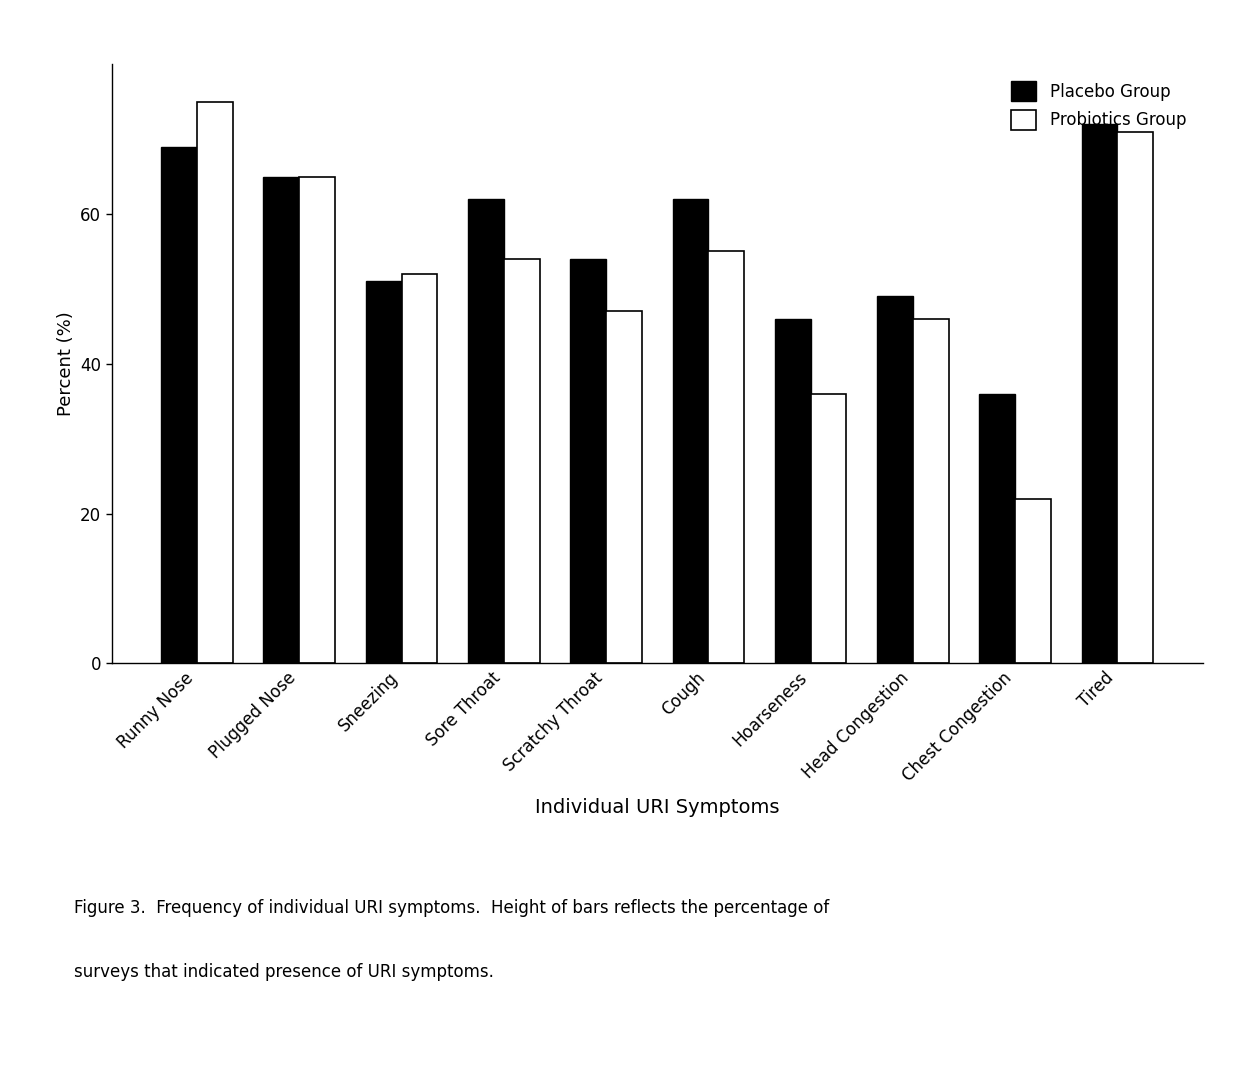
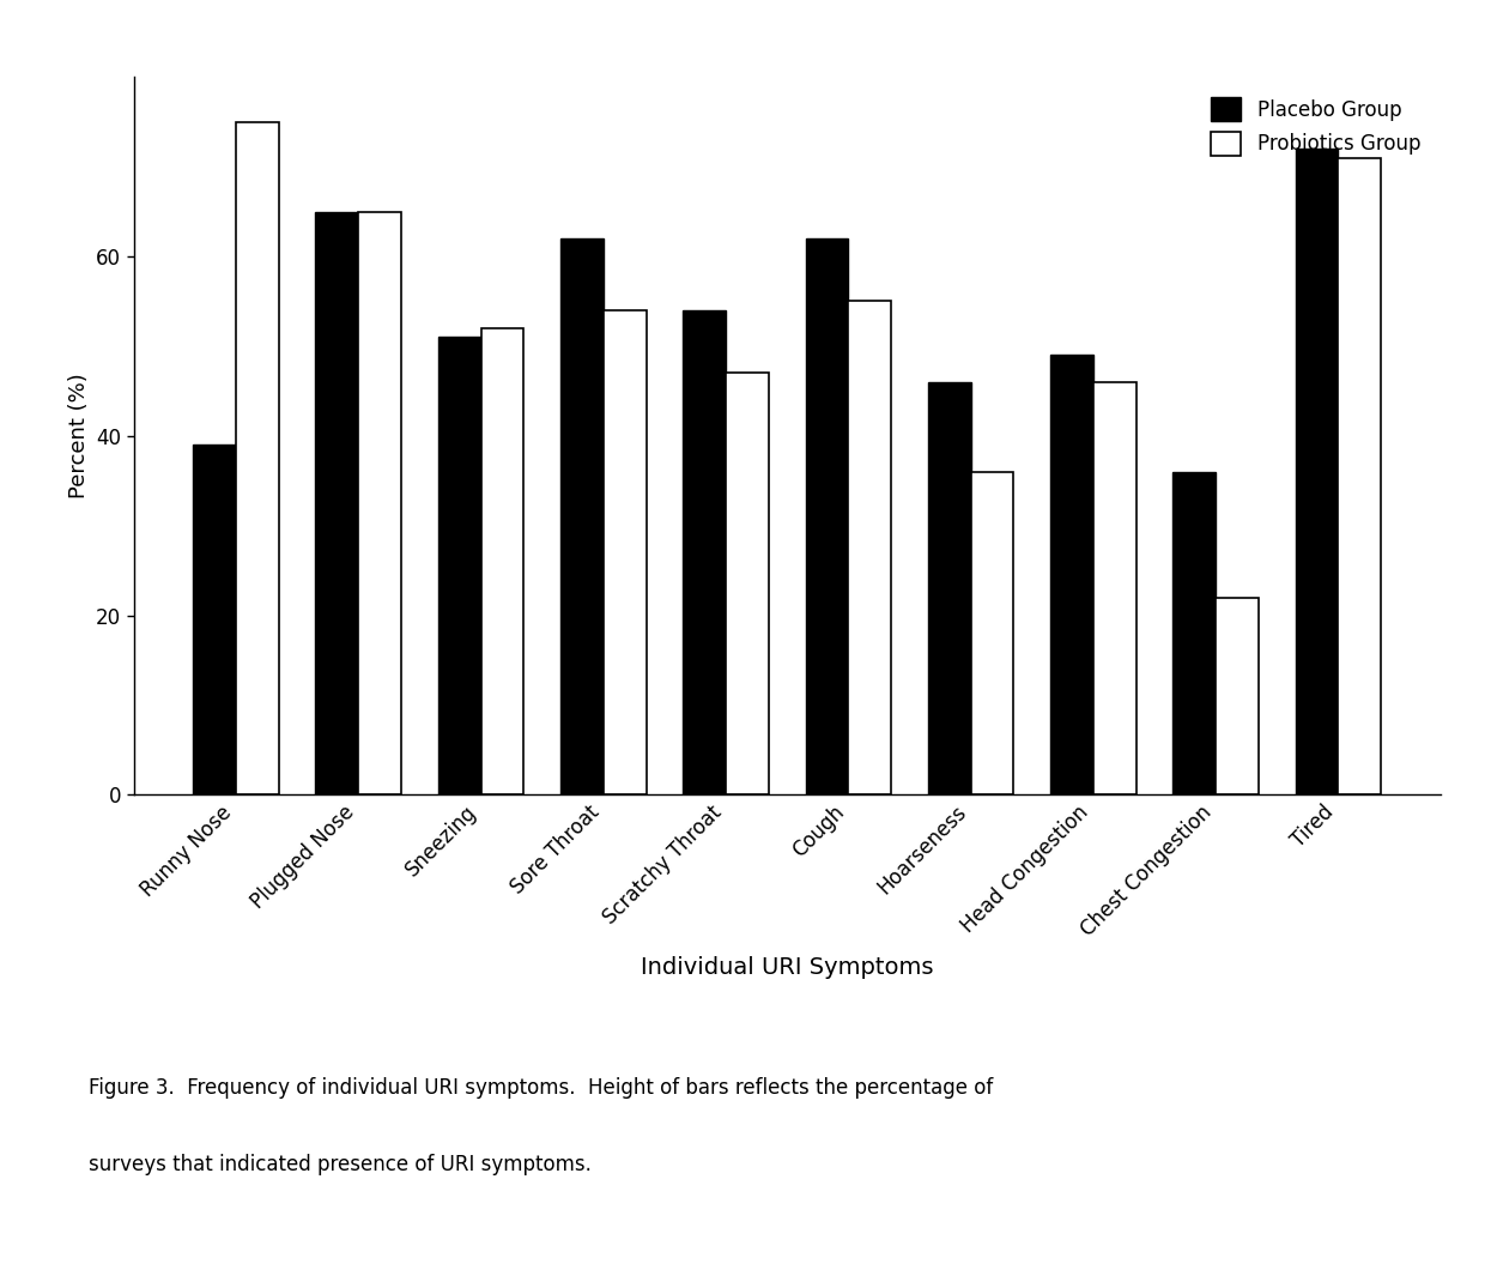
Placebo Group/Runny Nose: 69 -> 39
